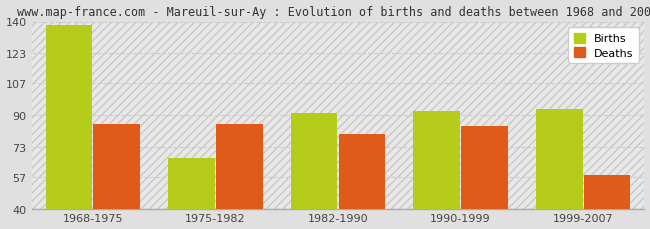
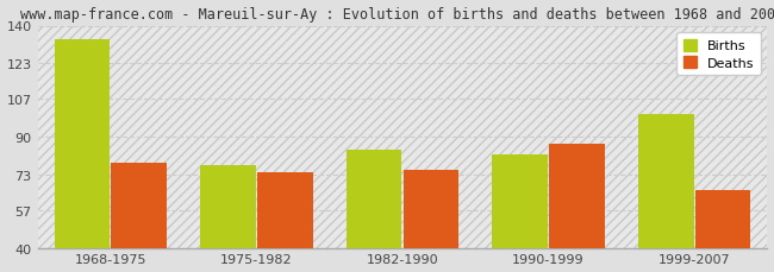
Births/1968-1975: 138 -> 134
Deaths/1968-1975: 85 -> 78
Births/1975-1982: 67 -> 77
Deaths/1975-1982: 85 -> 74
Births/1982-1990: 91 -> 84
Deaths/1982-1990: 80 -> 75
Births/1990-1999: 92 -> 82
Deaths/1990-1999: 84 -> 87
Births/1999-2007: 93 -> 100
Deaths/1999-2007: 58 -> 66
